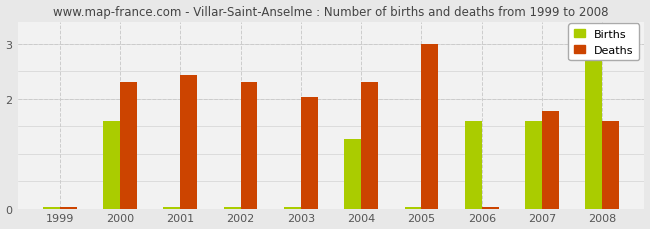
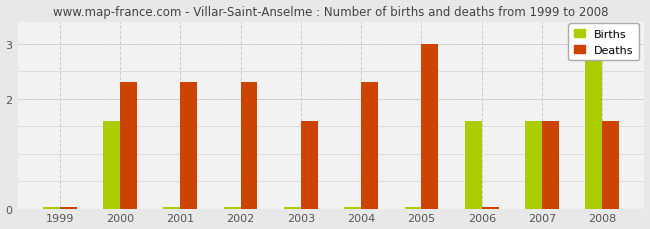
Deaths/2001: 2.42 -> 2.30
Deaths/2003: 2.02 -> 1.60
Births/2004: 1.26 -> 0.03
Deaths/2007: 1.78 -> 1.60
